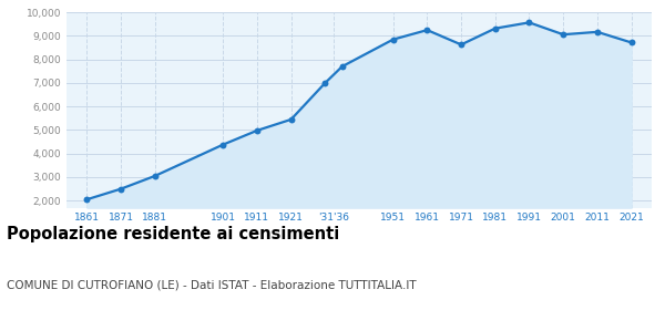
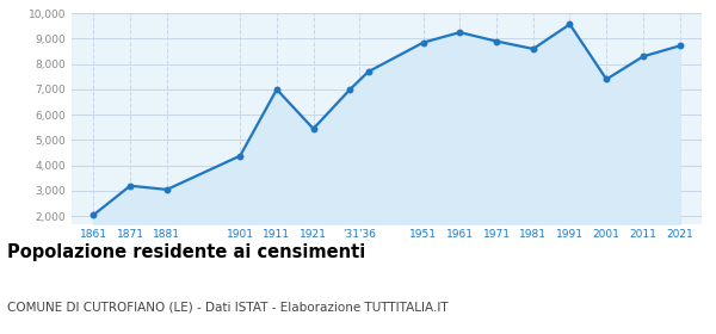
1871: 2,500 -> 3,200
1911: 4,980 -> 7,000
1971: 8,630 -> 8,900
1981: 9,320 -> 8,600
2001: 9,060 -> 7,400
2011: 9,170 -> 8,300
